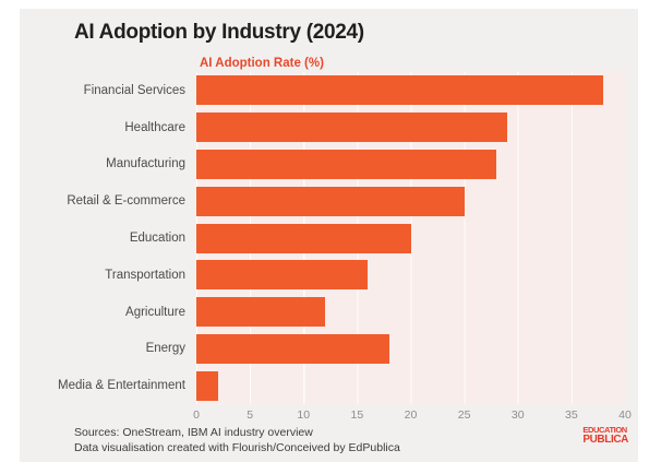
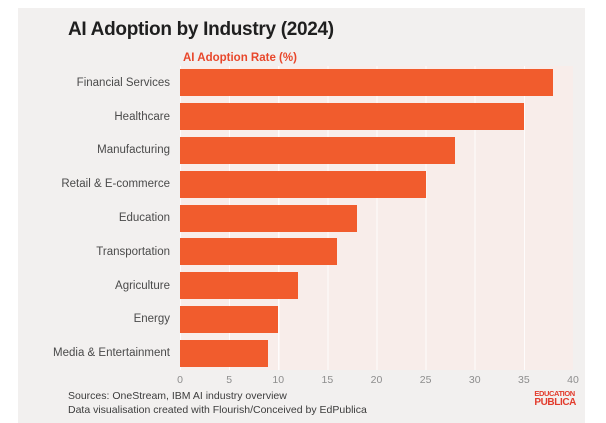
Healthcare: 29 -> 35
Education: 20 -> 18
Energy: 18 -> 10
Media & Entertainment: 2 -> 9
